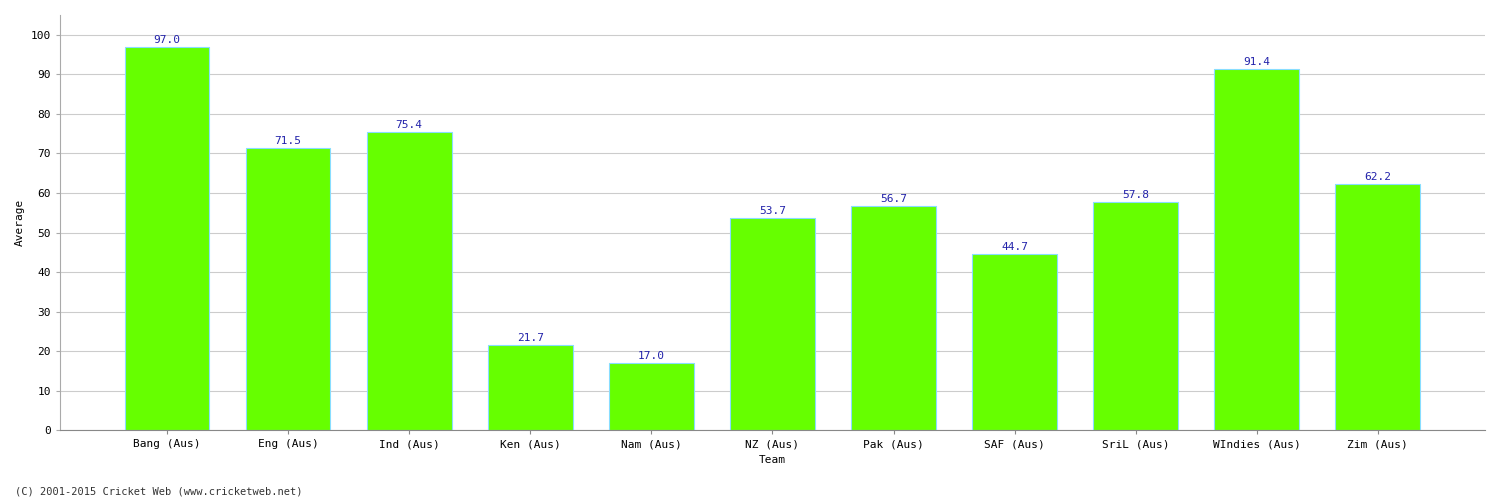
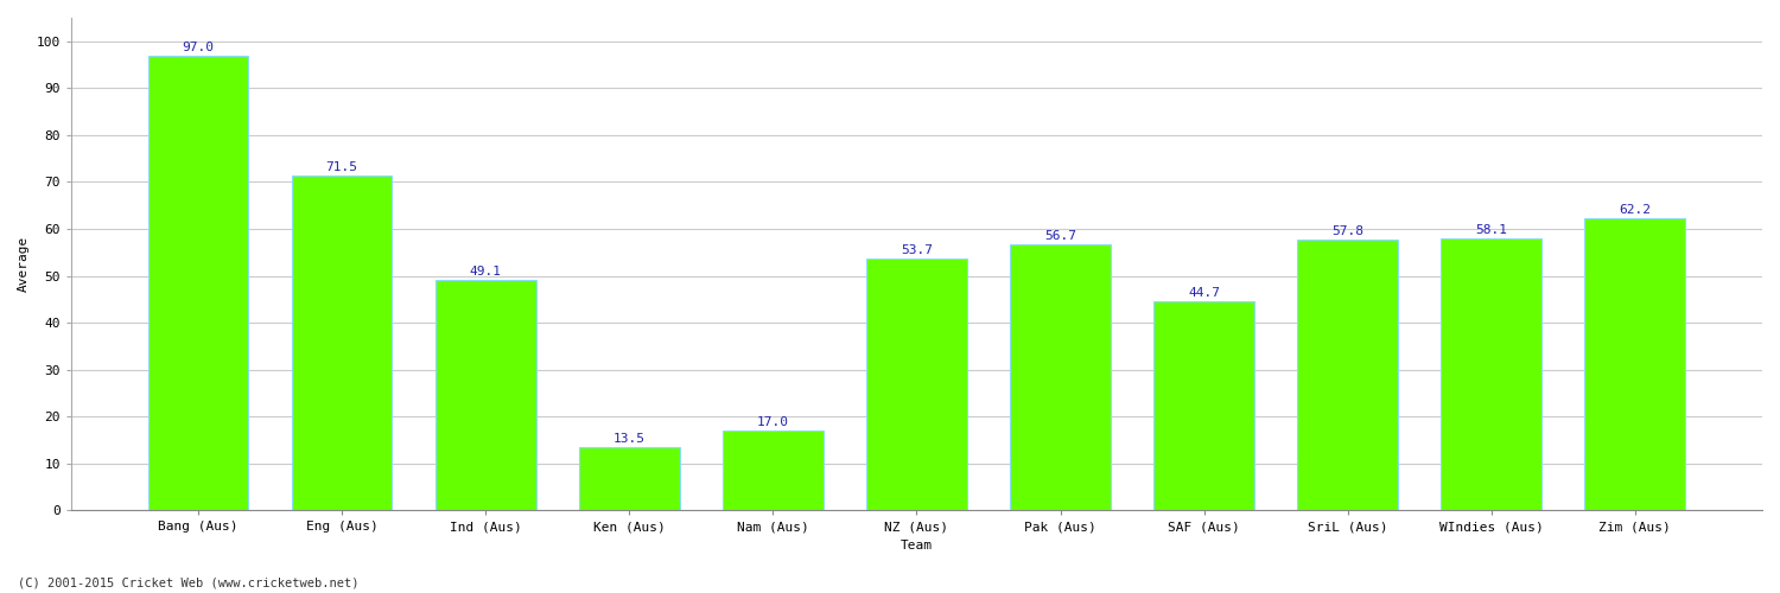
Ind (Aus): 75.4 -> 49.1
Ken (Aus): 21.7 -> 13.5
WIndies (Aus): 91.4 -> 58.1
